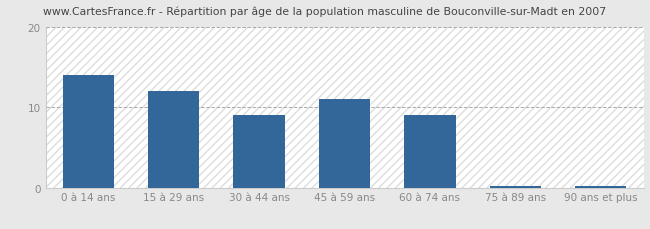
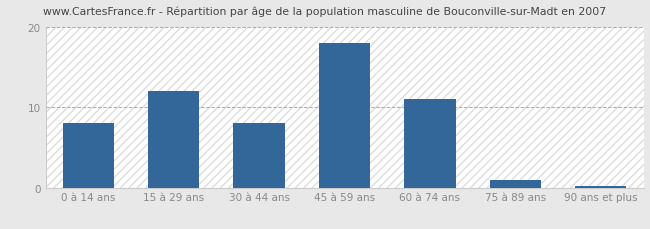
0 à 14 ans: 14.0 -> 8.0
30 à 44 ans: 9.0 -> 8.0
45 à 59 ans: 11.0 -> 18.0
60 à 74 ans: 9.0 -> 11.0
75 à 89 ans: 0.2 -> 1.0
